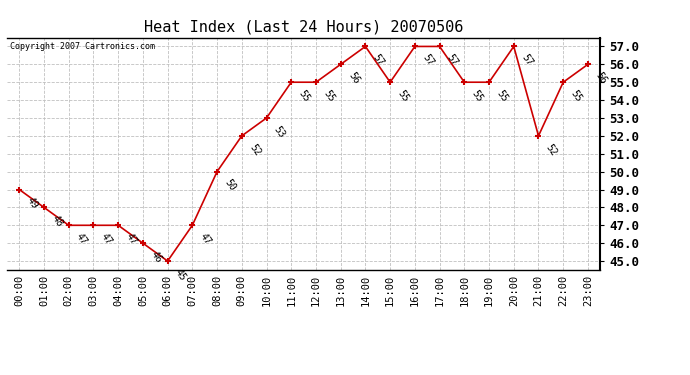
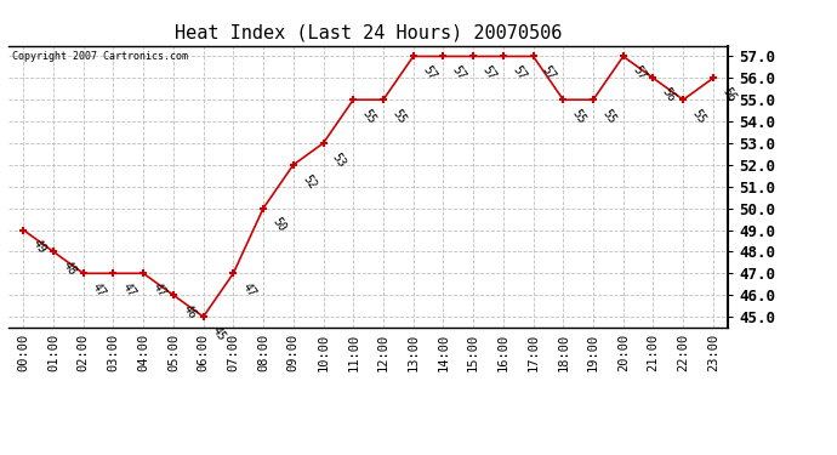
13:00: 56 -> 57
15:00: 55 -> 57
21:00: 52 -> 56
